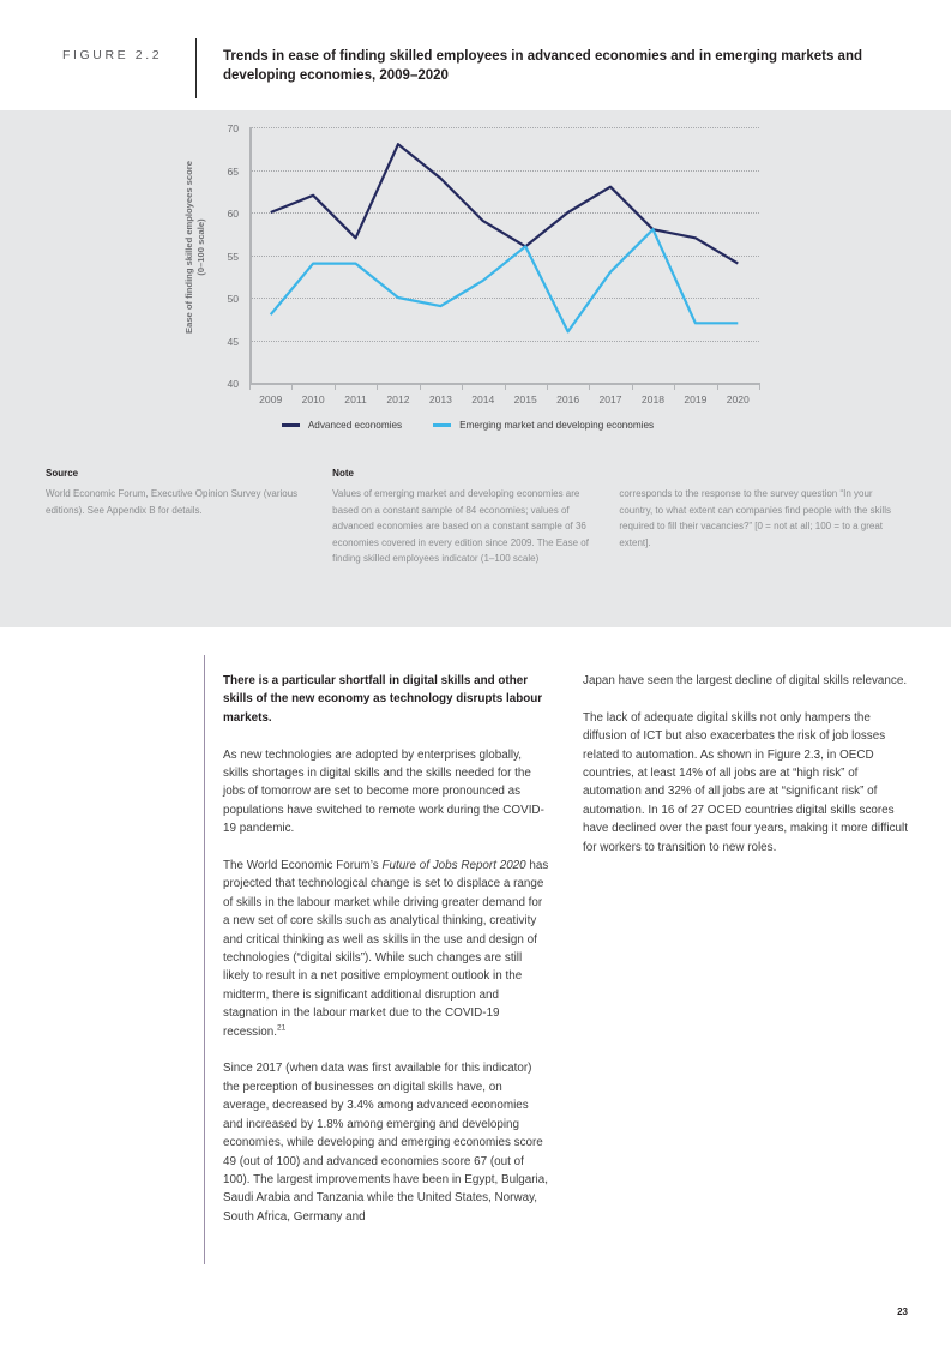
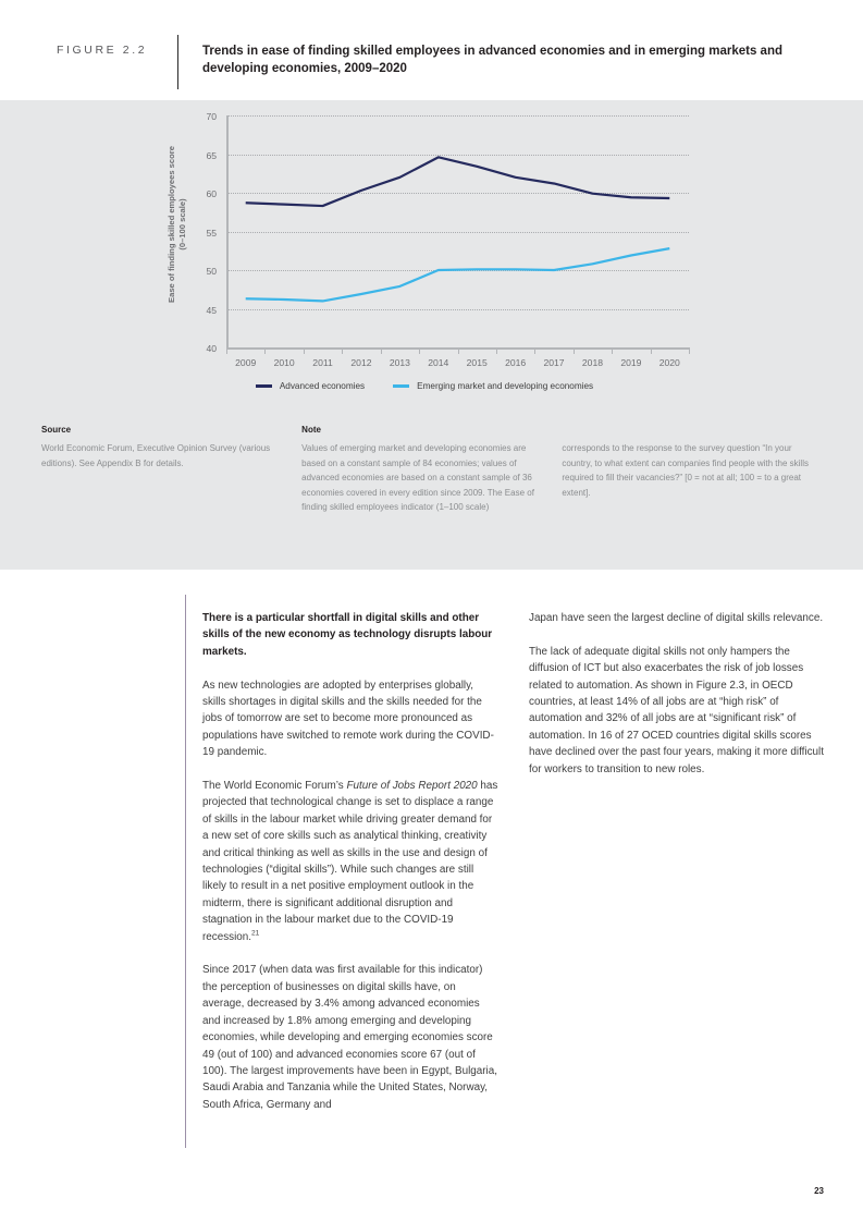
Advanced economies/2009: 60 -> 59
Emerging market and developing economies/2009: 48 -> 46
Advanced economies/2010: 62 -> 58
Emerging market and developing economies/2010: 54 -> 46
Advanced economies/2011: 57 -> 58
Emerging market and developing economies/2011: 54 -> 46
Advanced economies/2012: 68 -> 60
Emerging market and developing economies/2012: 50 -> 47
Advanced economies/2013: 64 -> 62
Emerging market and developing economies/2013: 49 -> 48
Advanced economies/2014: 59 -> 65
Emerging market and developing economies/2014: 52 -> 50
Advanced economies/2015: 56 -> 63
Emerging market and developing economies/2015: 56 -> 50
Advanced economies/2016: 60 -> 62
Emerging market and developing economies/2016: 46 -> 50
Advanced economies/2017: 63 -> 61
Emerging market and developing economies/2017: 53 -> 50
Advanced economies/2018: 58 -> 60
Emerging market and developing economies/2018: 58 -> 51
Advanced economies/2019: 57 -> 59
Emerging market and developing economies/2019: 47 -> 52
Advanced economies/2020: 54 -> 59
Emerging market and developing economies/2020: 47 -> 53
